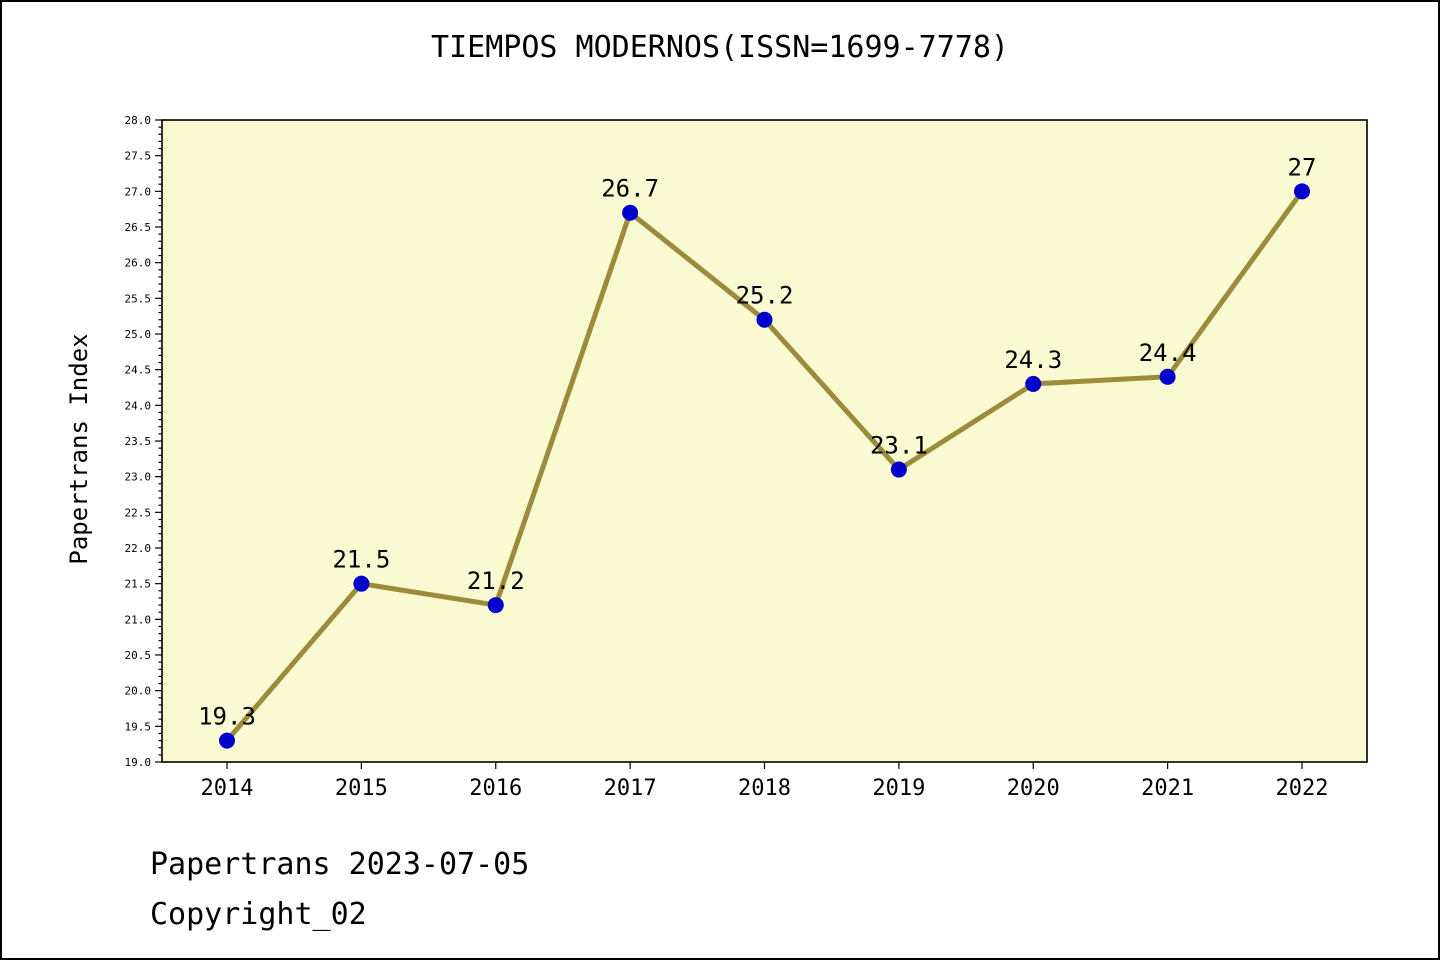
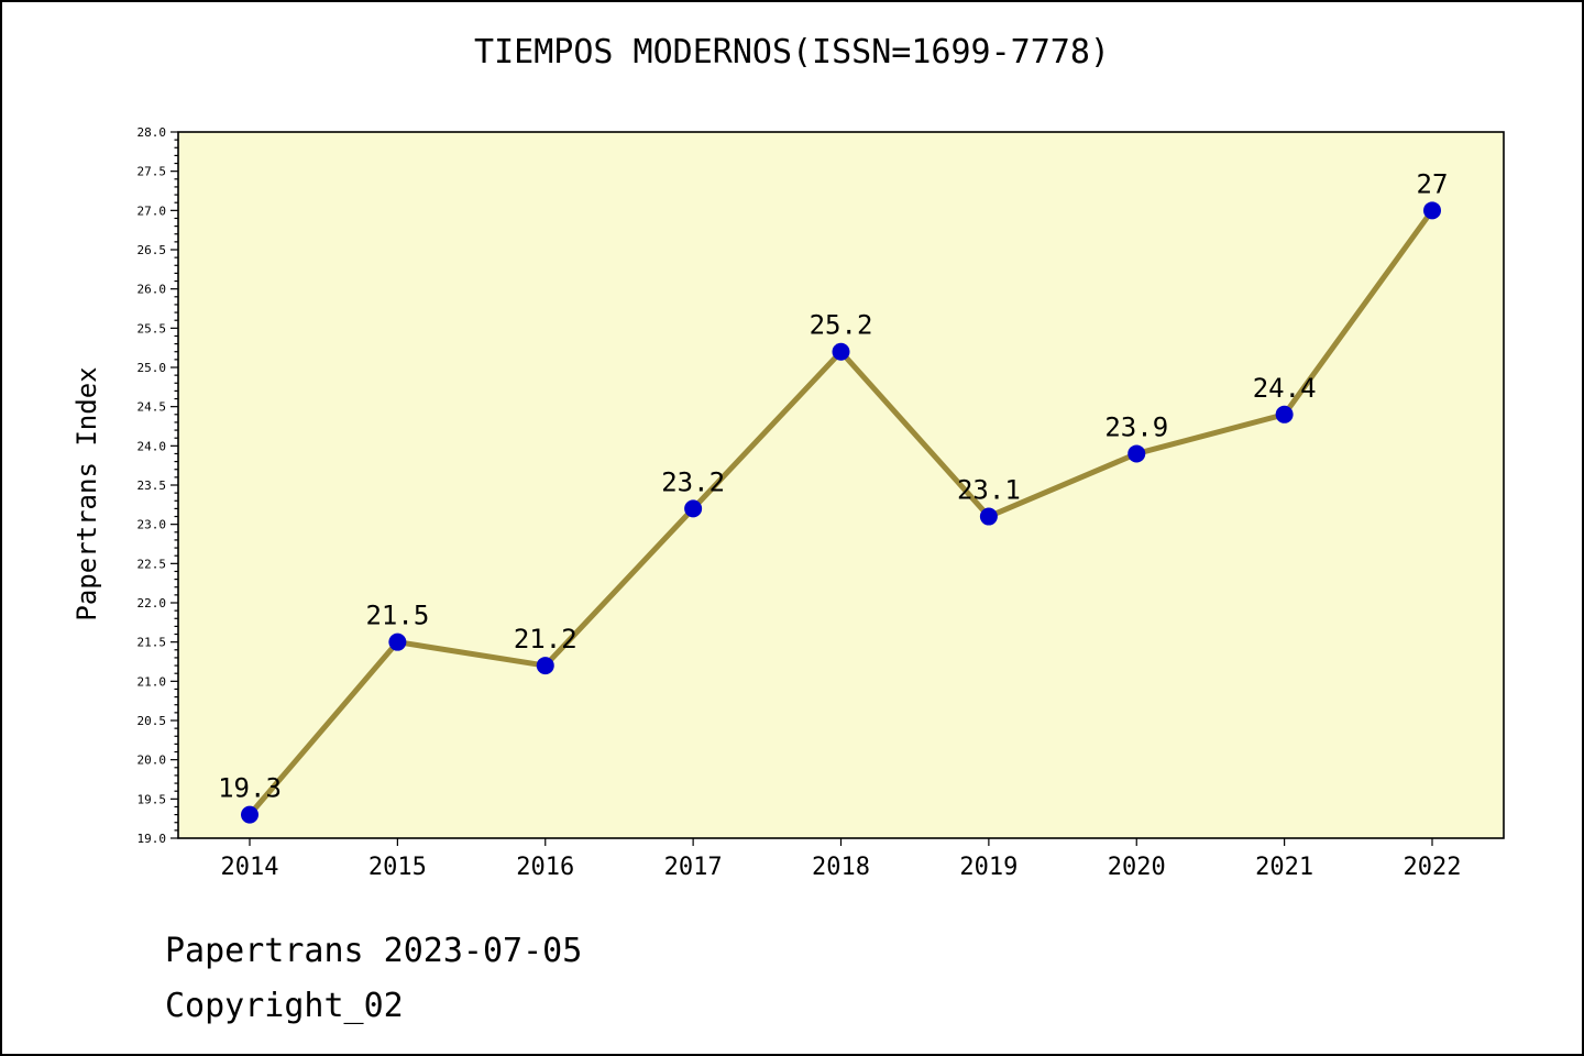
2017: 26.7 -> 23.2
2020: 24.3 -> 23.9
